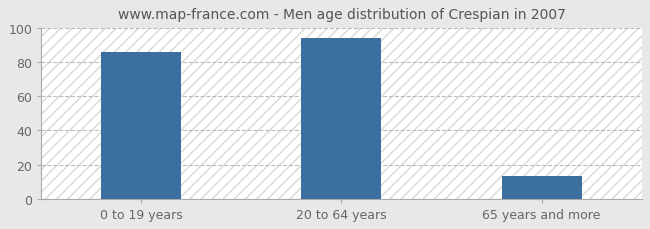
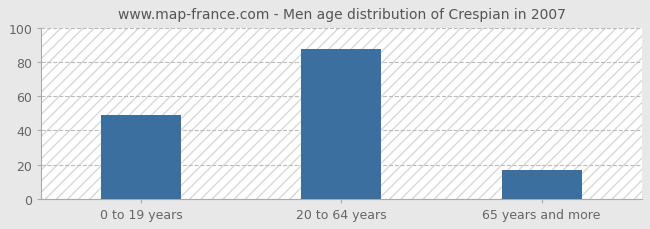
0 to 19 years: 86 -> 49
20 to 64 years: 94 -> 88
65 years and more: 13 -> 17
